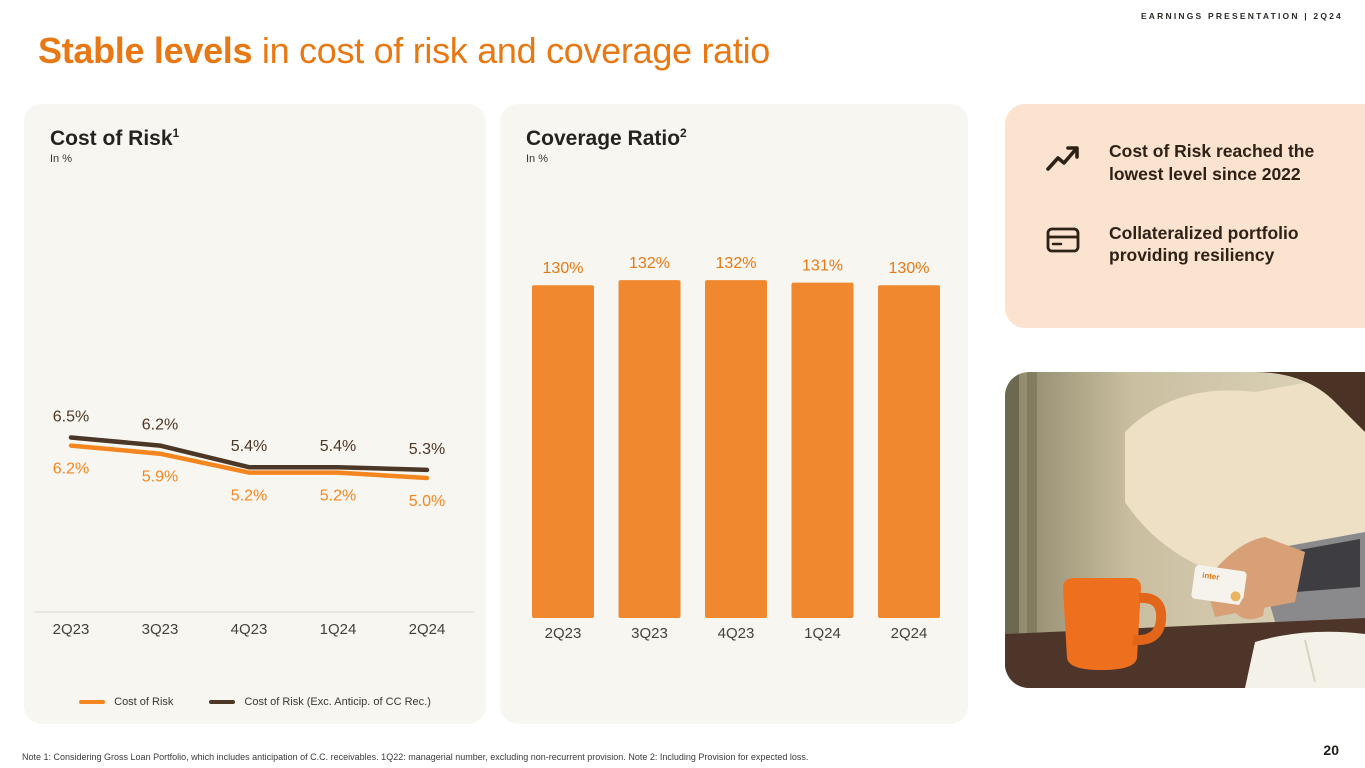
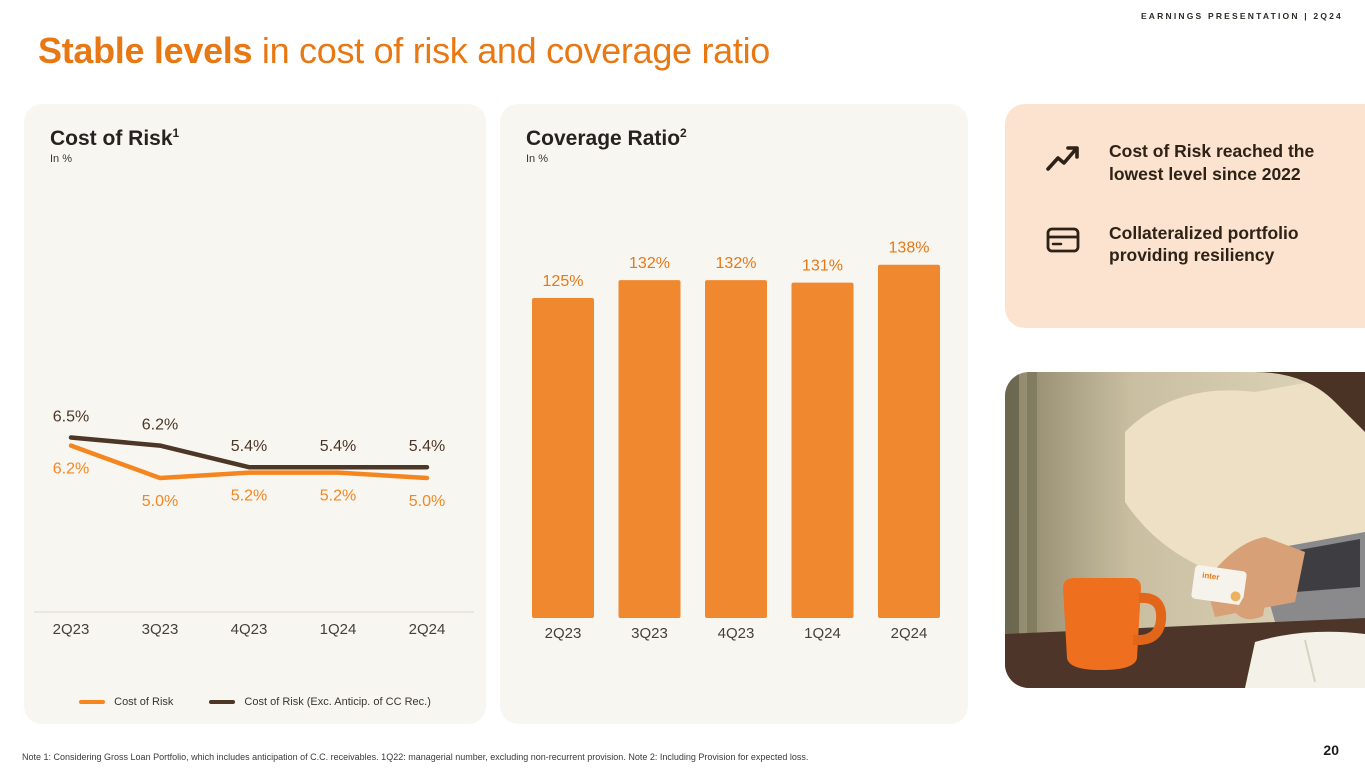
Cost of Risk/Cost of Risk/3Q23: 5.9% -> 5.0%
Cost of Risk/Cost of Risk (Exc. Anticip. of CC Rec.)/2Q24: 5.3% -> 5.4%
Coverage Ratio/2Q23: 130% -> 125%
Coverage Ratio/2Q24: 130% -> 138%
